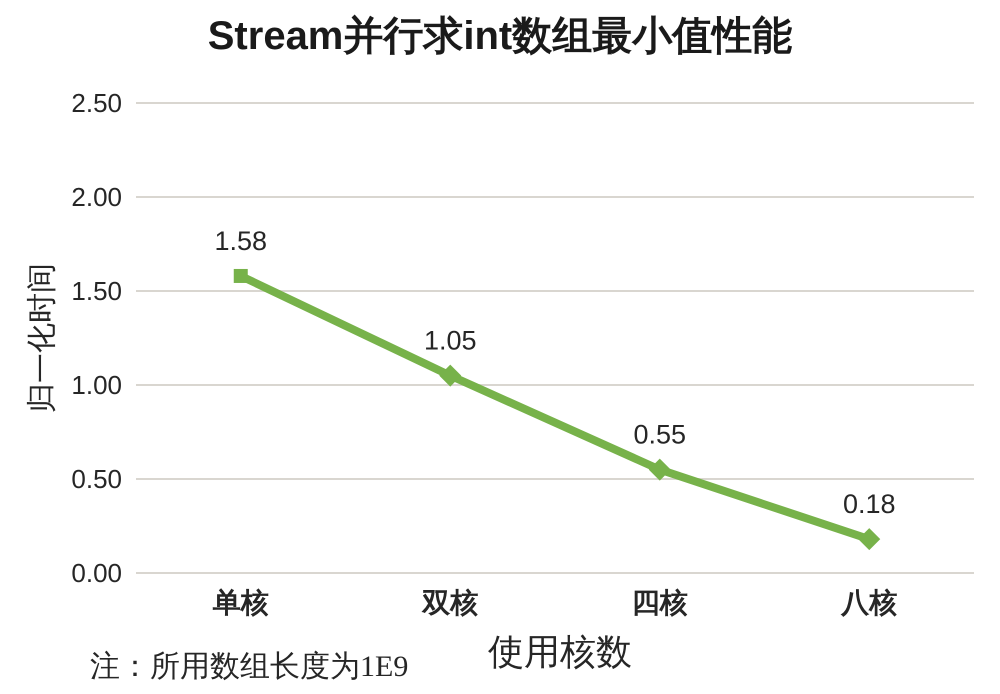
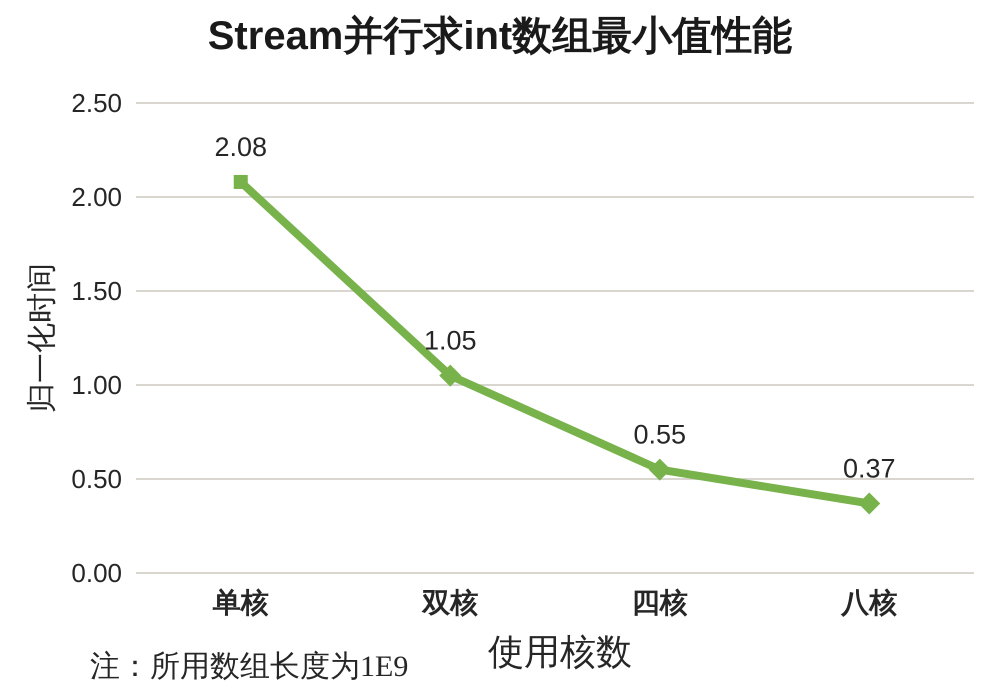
单核: 1.58 -> 2.08
八核: 0.18 -> 0.37
